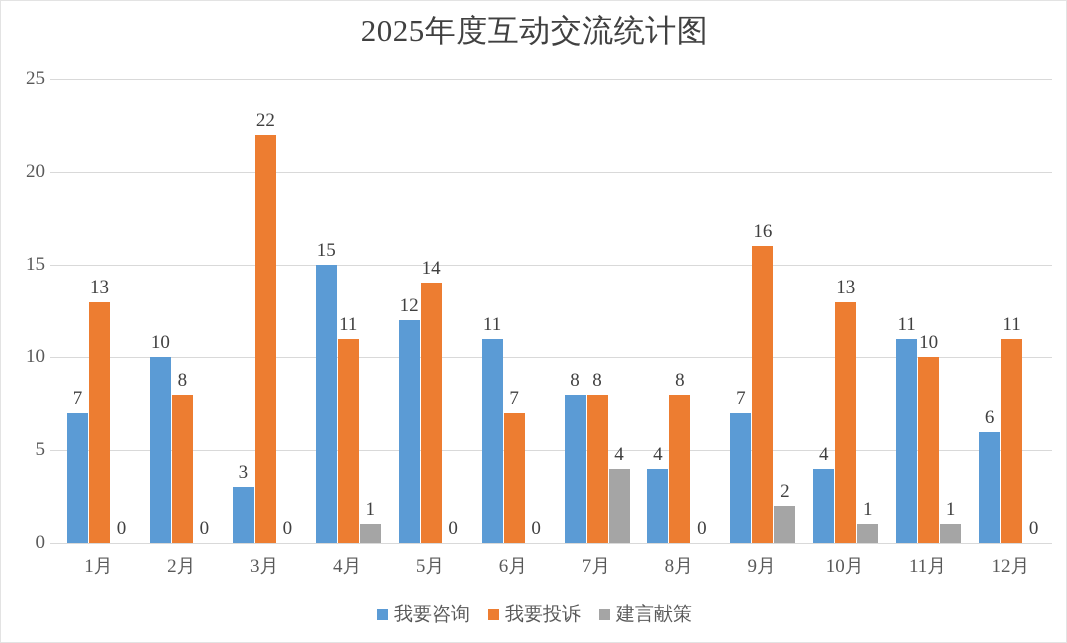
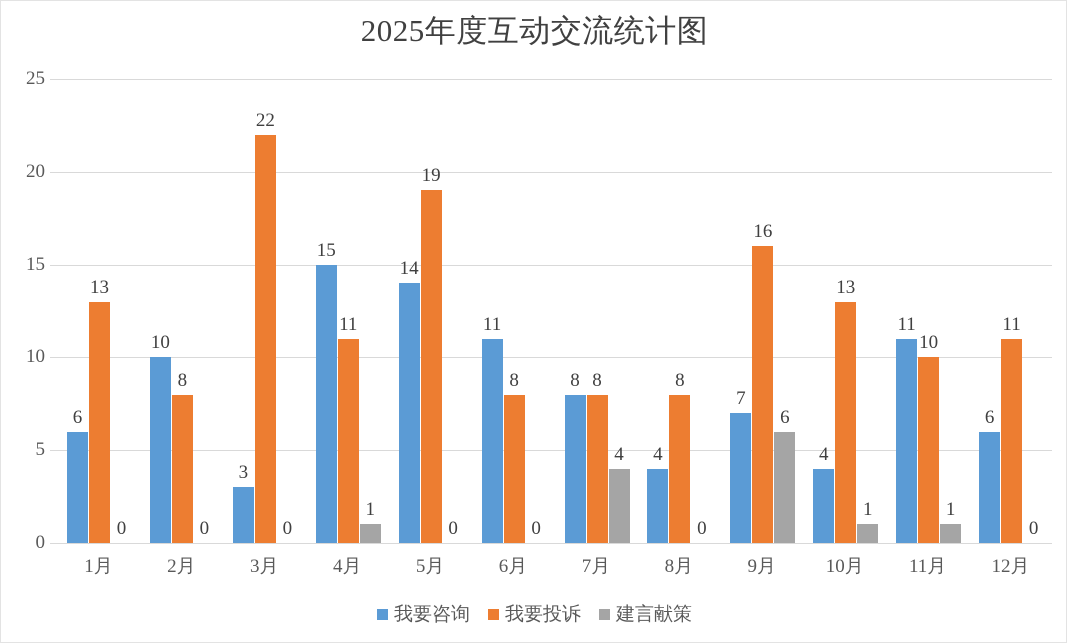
我要咨询/1月: 7 -> 6
我要咨询/5月: 12 -> 14
我要投诉/5月: 14 -> 19
我要投诉/6月: 7 -> 8
建言献策/9月: 2 -> 6
